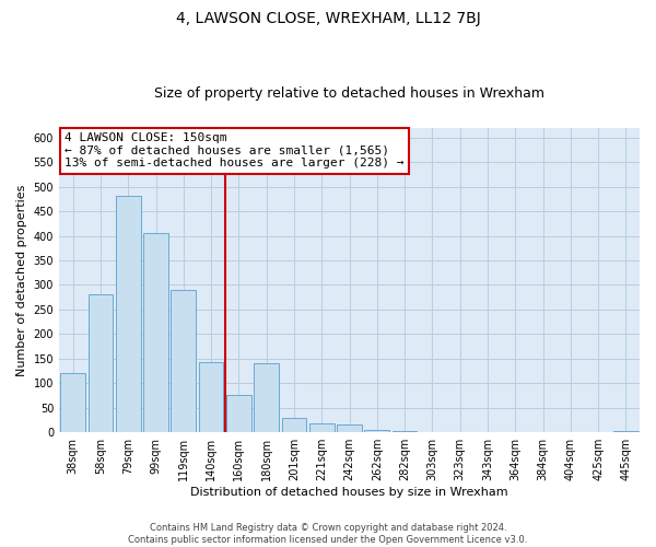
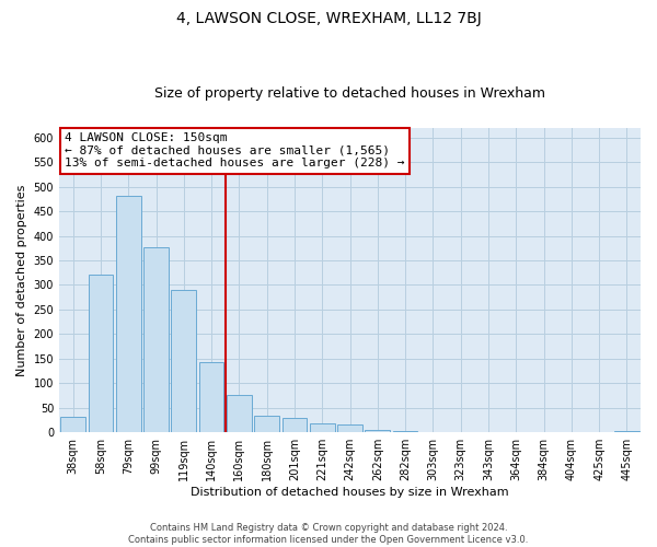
38sqm: 120 -> 32
58sqm: 280 -> 322
99sqm: 405 -> 376
180sqm: 140 -> 34
